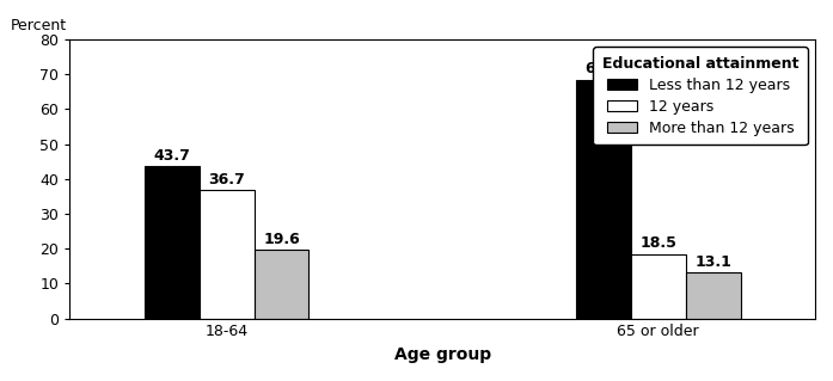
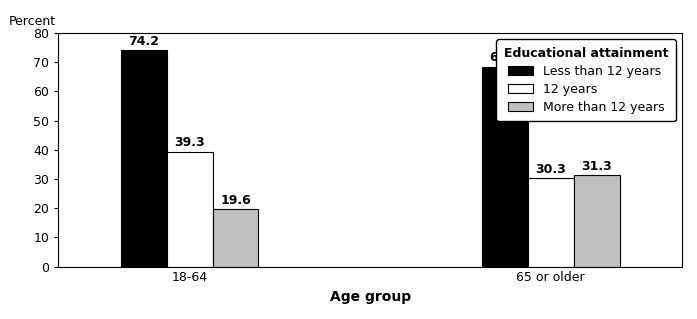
Less than 12 years/18-64: 43.7 -> 74.2
12 years/18-64: 36.7 -> 39.3
12 years/65 or older: 18.5 -> 30.3
More than 12 years/65 or older: 13.1 -> 31.3
